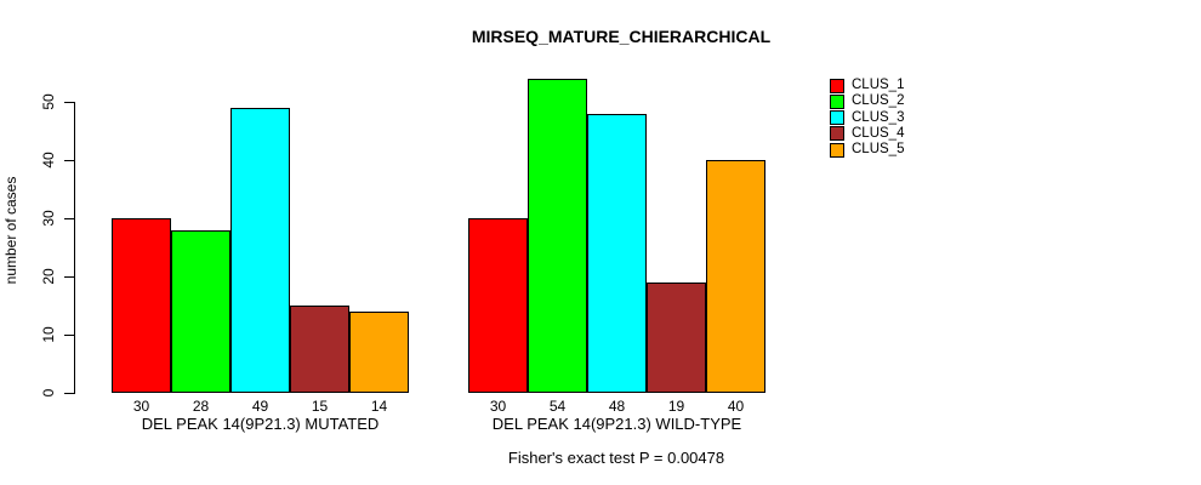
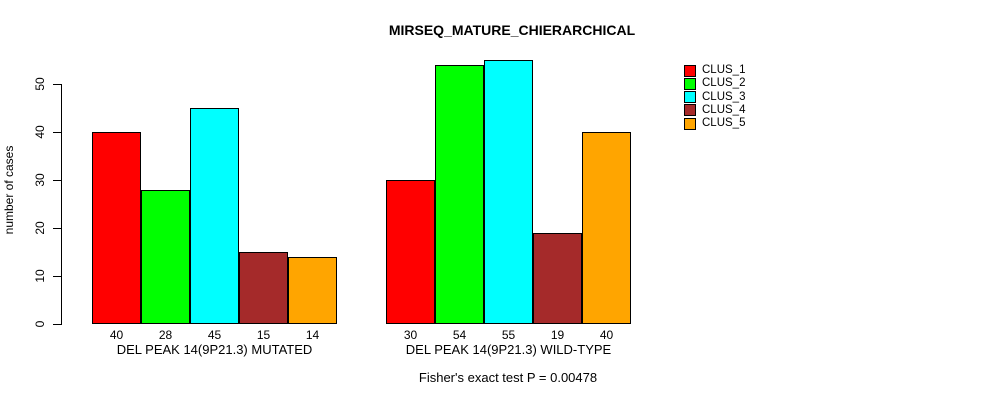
CLUS_1/DEL PEAK 14(9P21.3) MUTATED: 30 -> 40
CLUS_3/DEL PEAK 14(9P21.3) MUTATED: 49 -> 45
CLUS_3/DEL PEAK 14(9P21.3) WILD-TYPE: 48 -> 55
